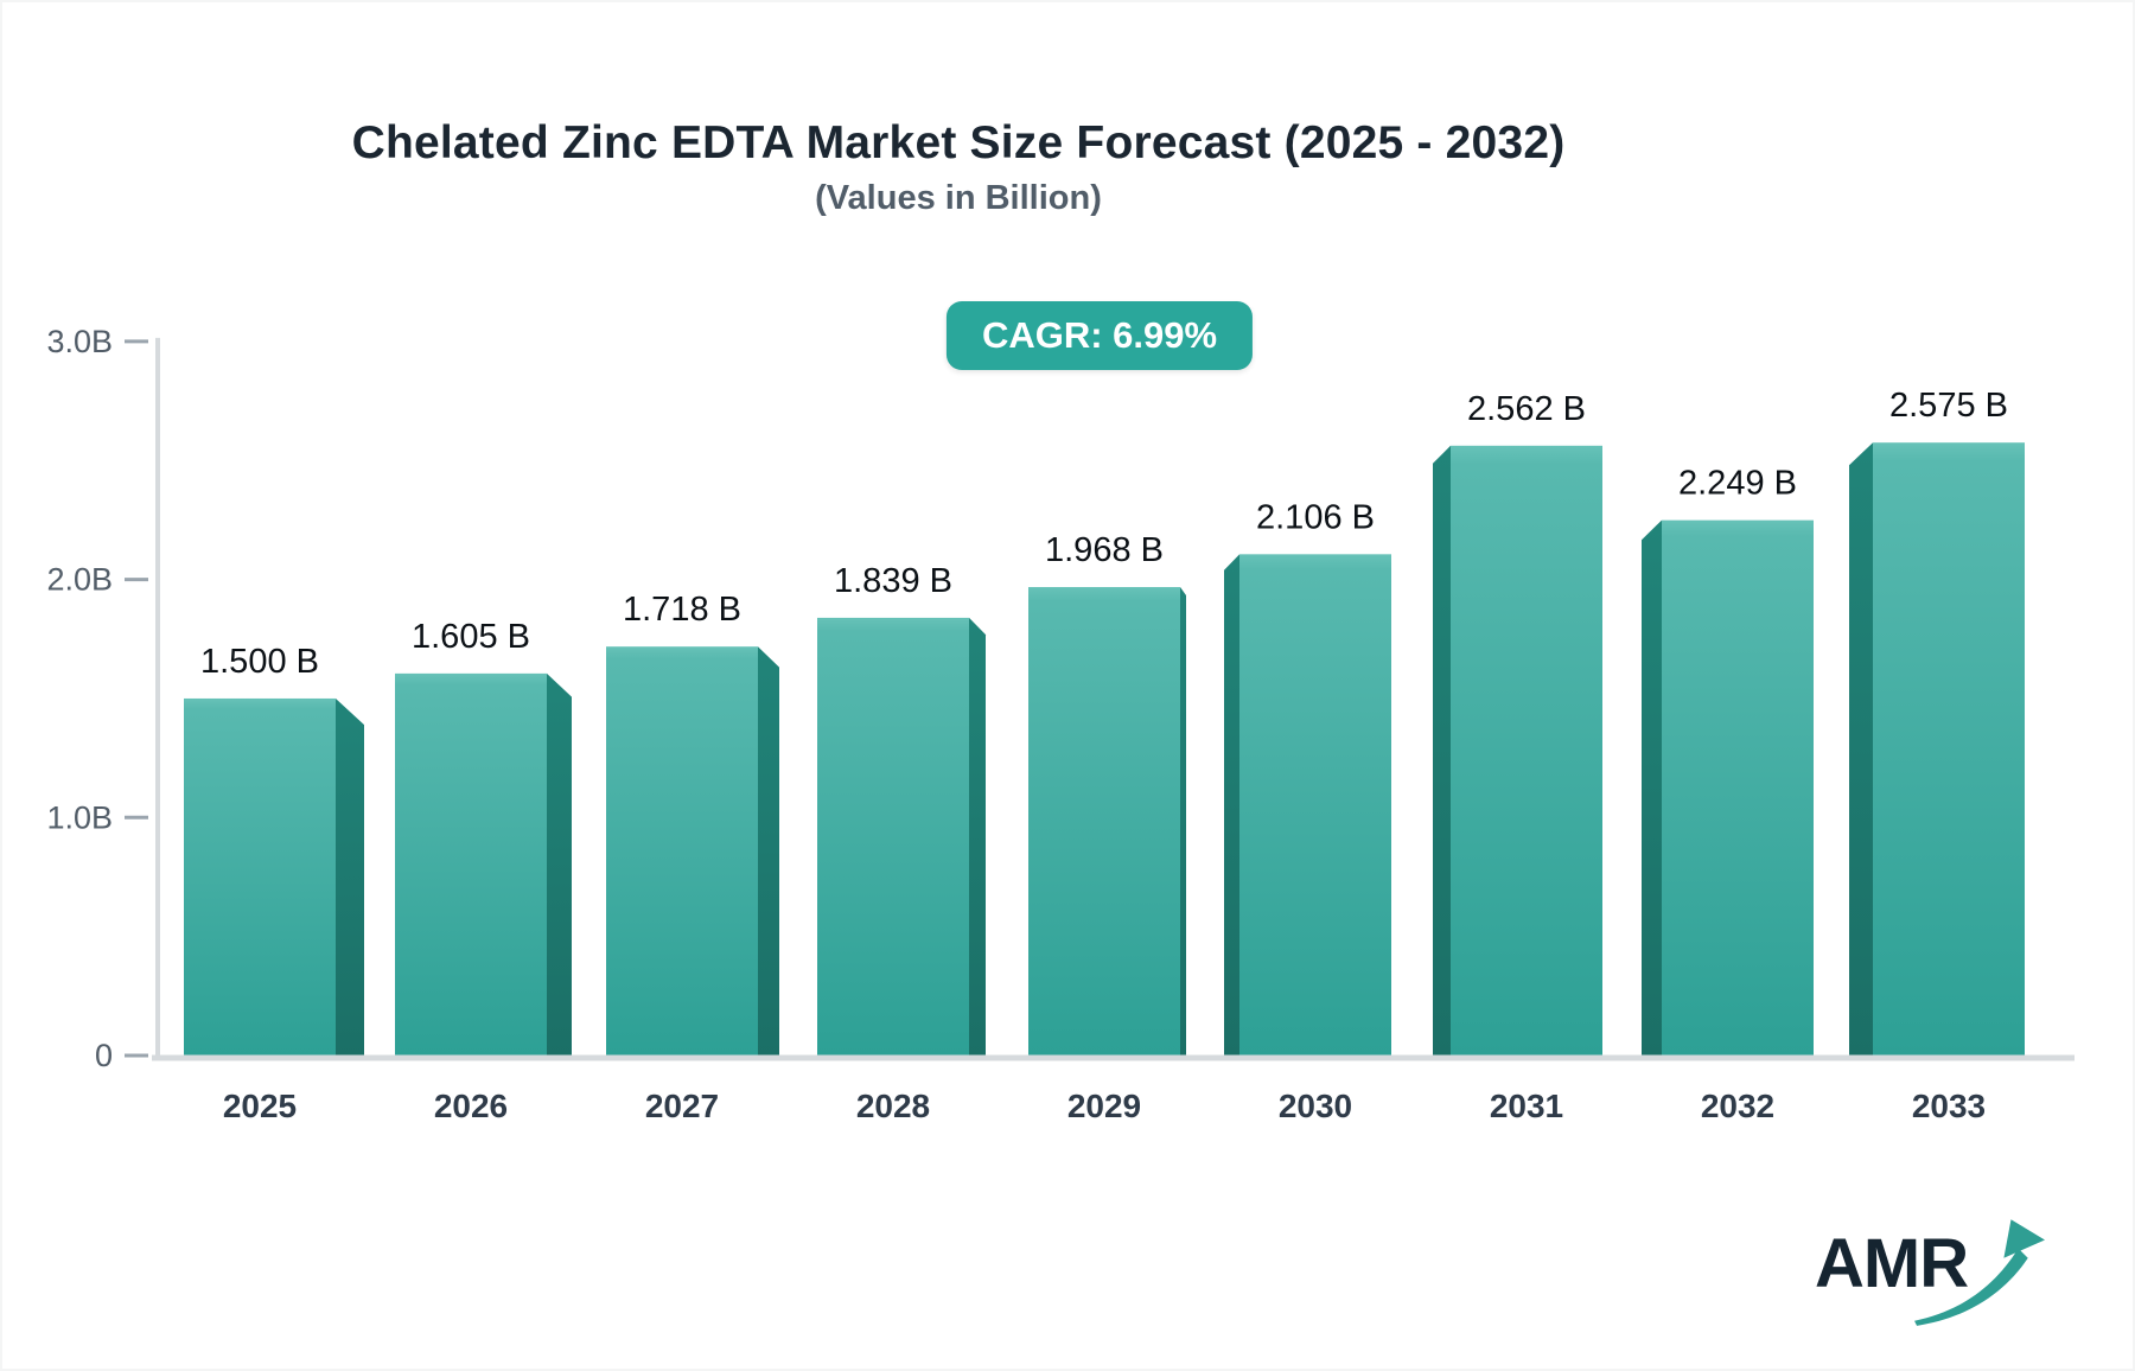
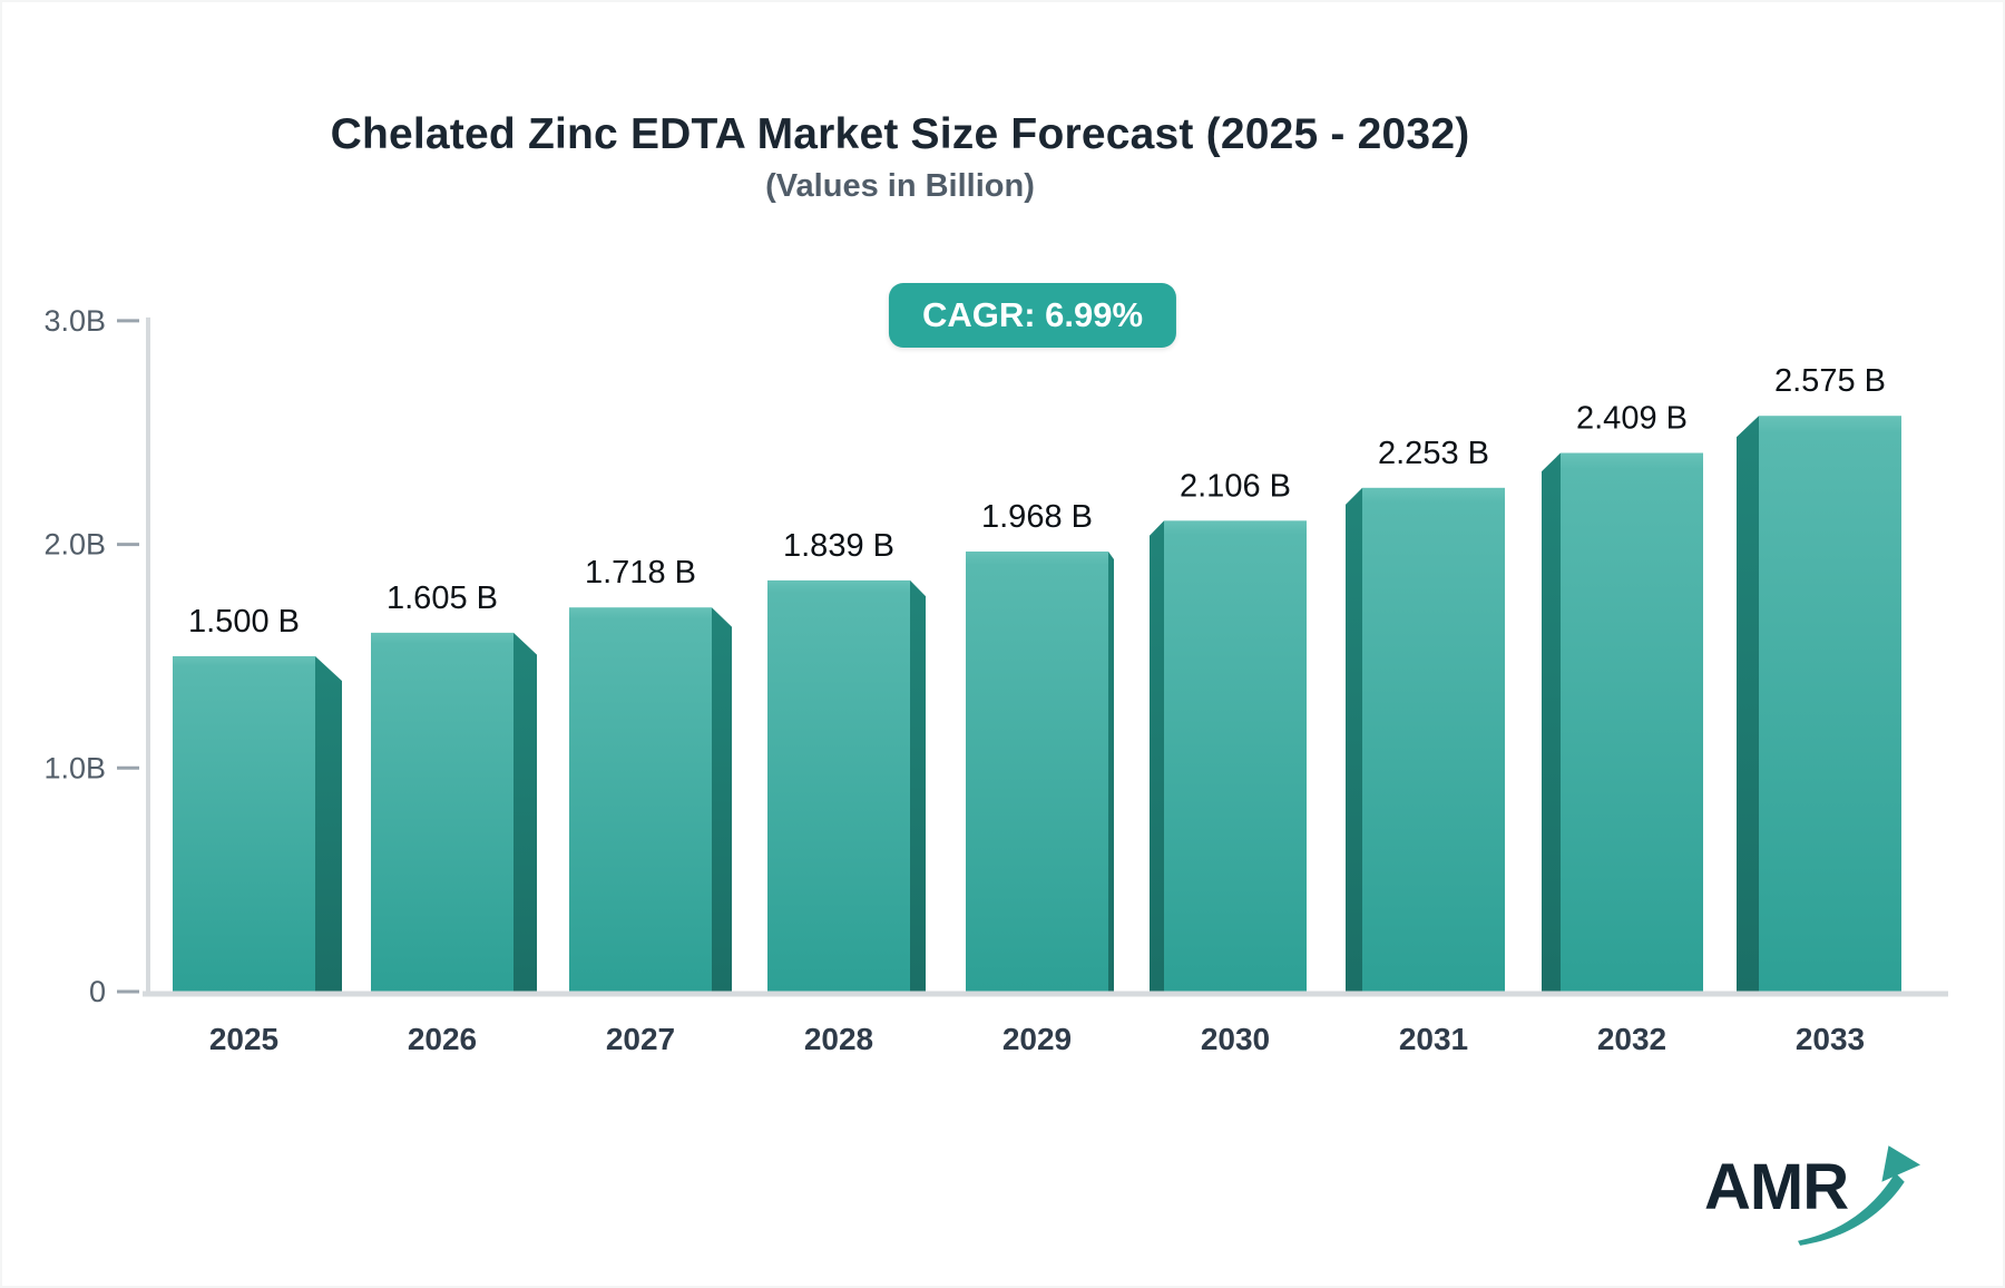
2031: 2.562 -> 2.253
2032: 2.249 -> 2.409
